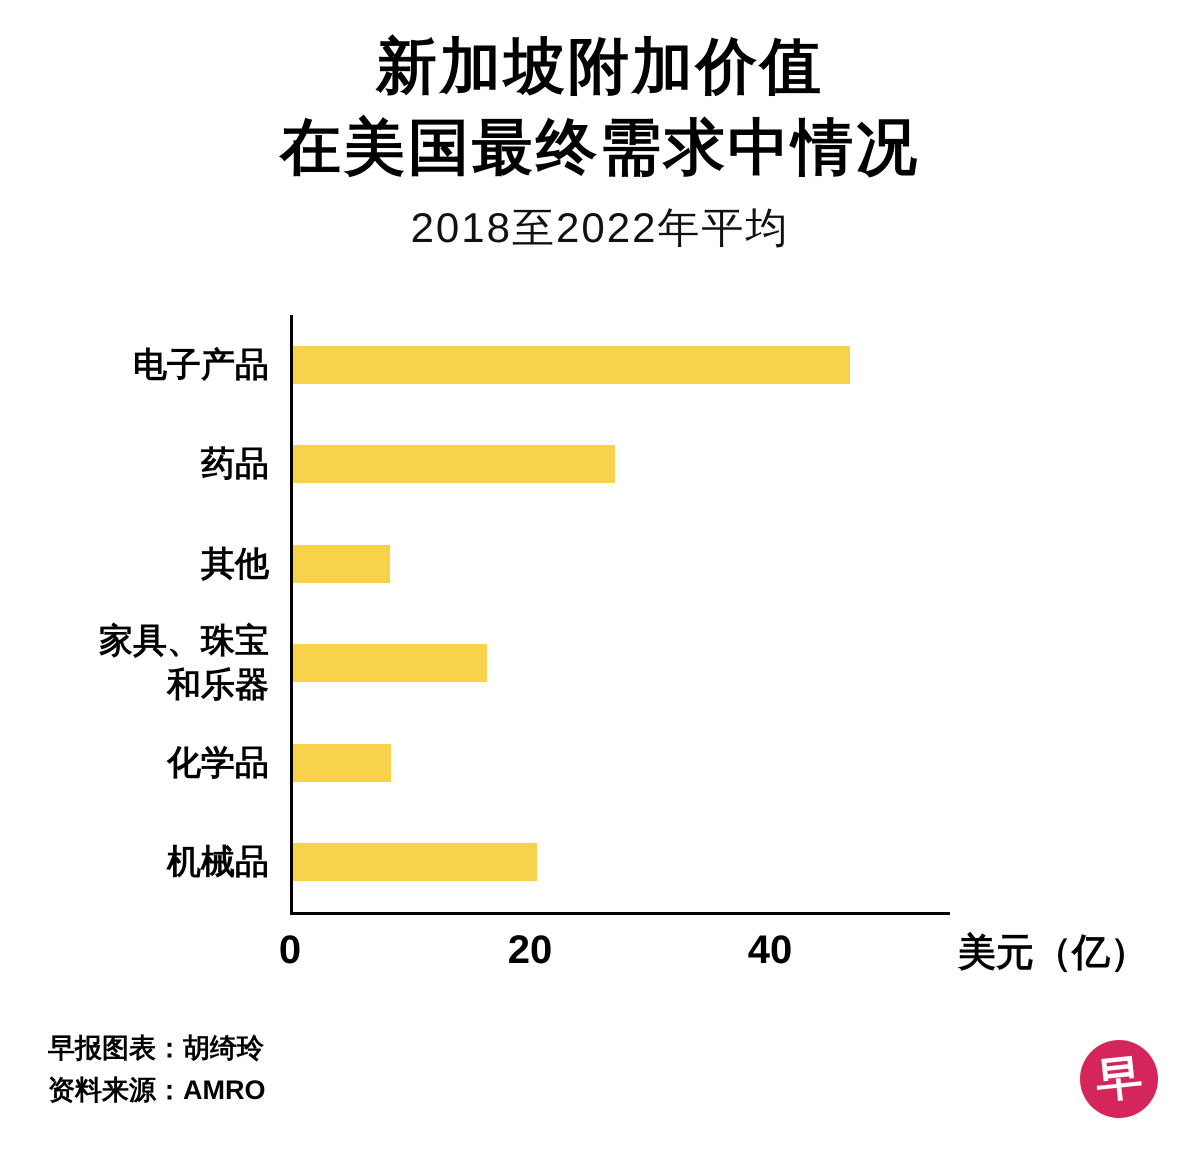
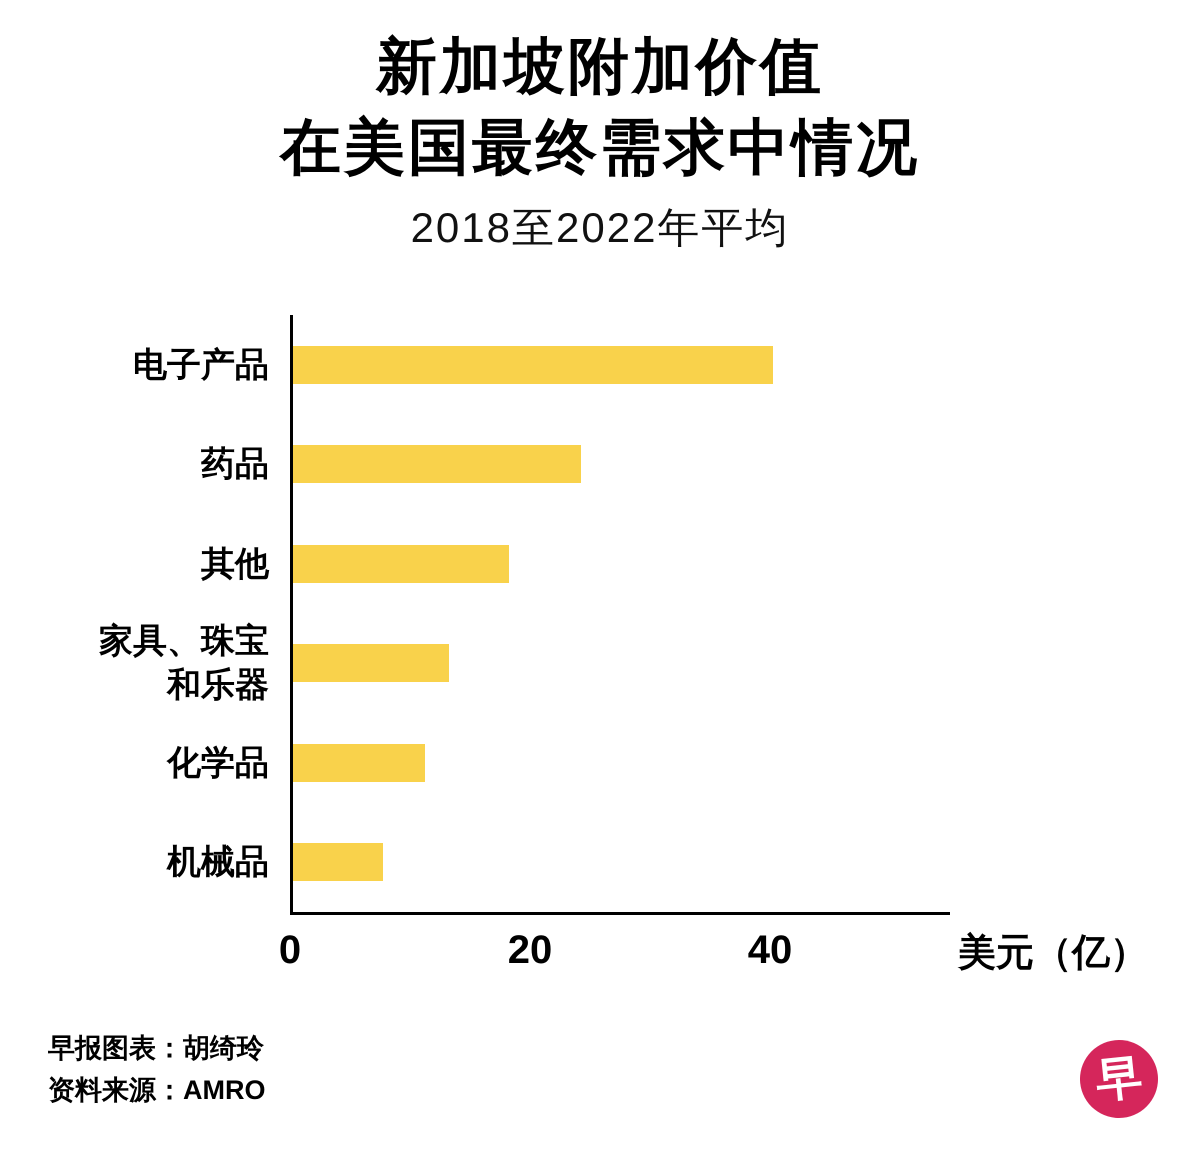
电子产品: 46.4 -> 40.0
药品: 26.8 -> 24.0
其他: 8.1 -> 18.0
家具、珠宝 和乐器: 16.2 -> 13.0
化学品: 8.2 -> 11.0
机械品: 20.3 -> 7.5
